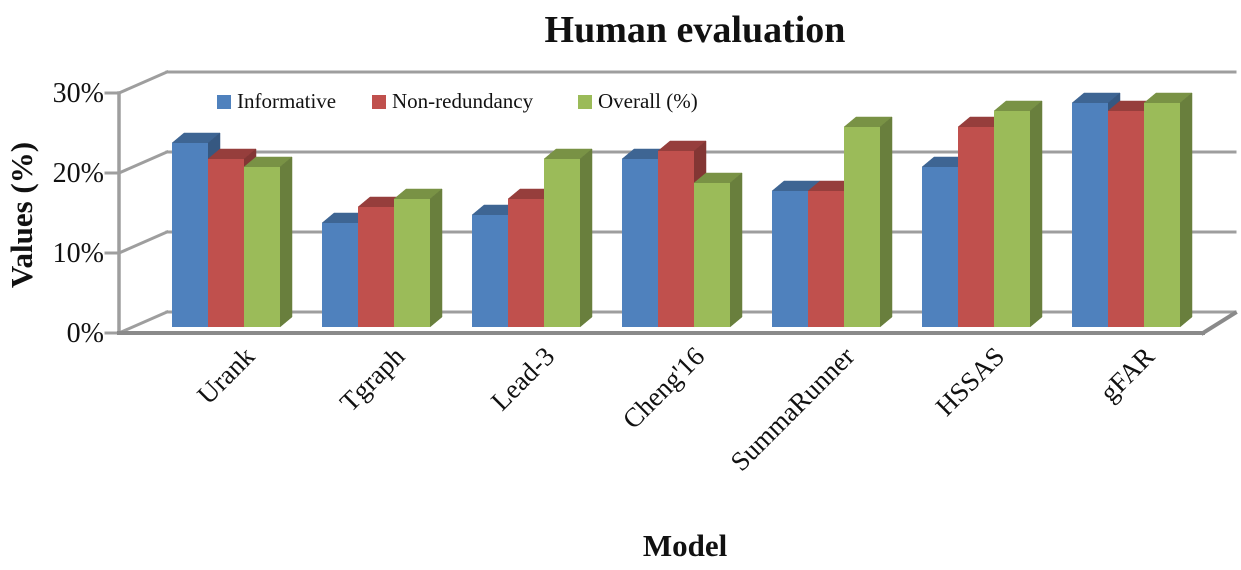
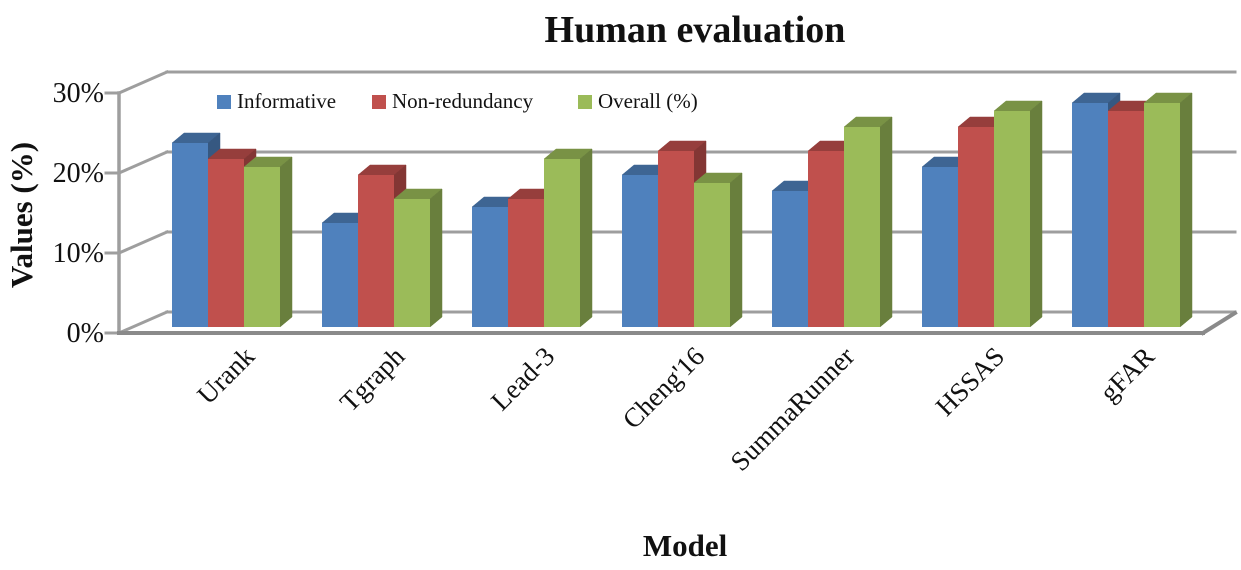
Non-redundancy/Tgraph: 15% -> 19%
Informative/Lead-3: 14% -> 15%
Informative/Cheng'16: 21% -> 19%
Non-redundancy/SummaRunner: 17% -> 22%
